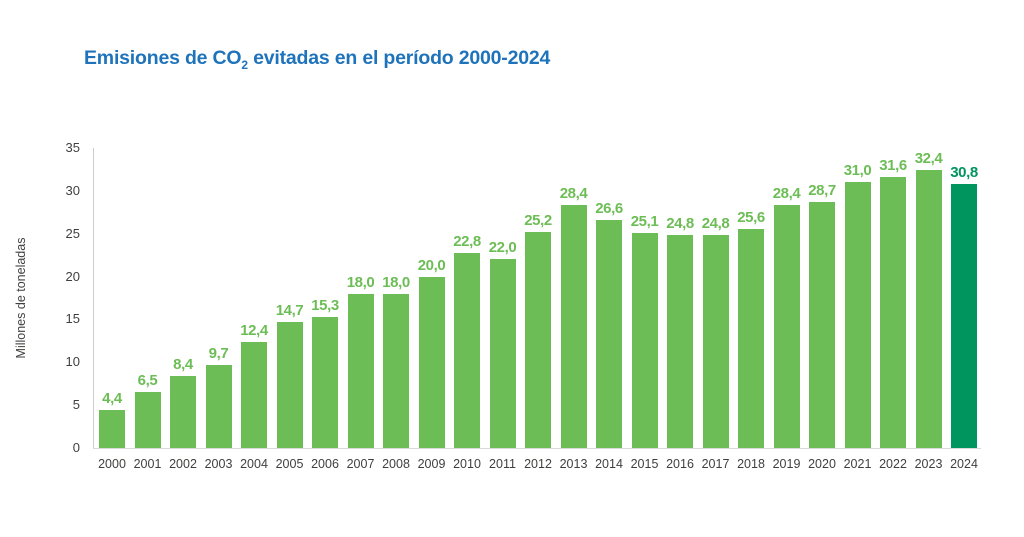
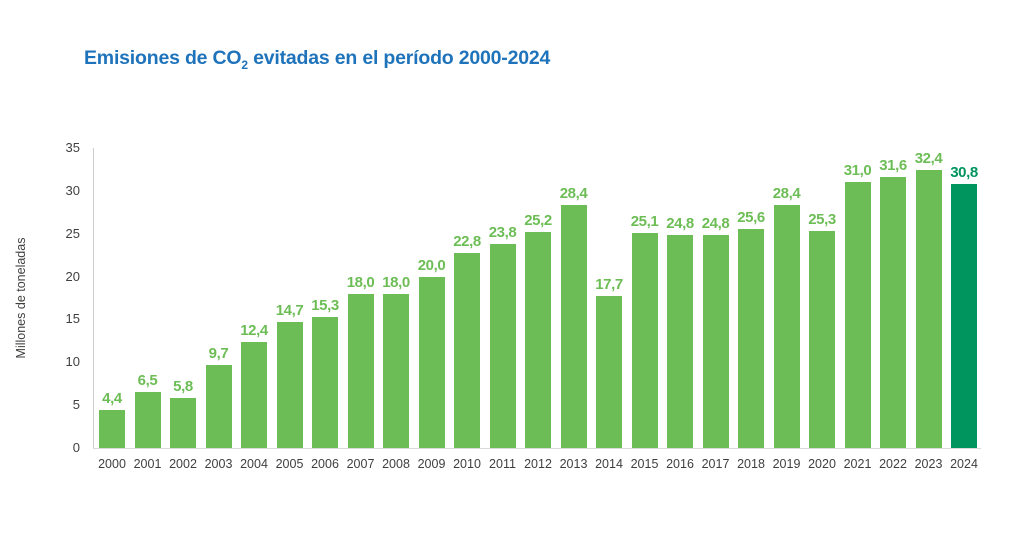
2002: 8,4 -> 5,8
2011: 22,0 -> 23,8
2014: 26,6 -> 17,7
2020: 28,7 -> 25,3
